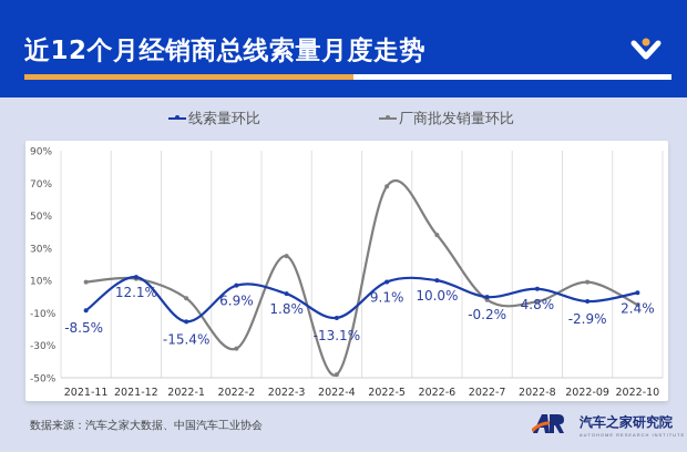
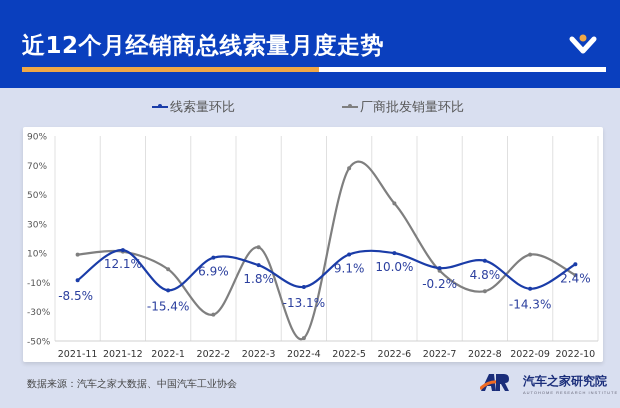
厂商批发销量环比/2022-3: 25% -> 14%
厂商批发销量环比/2022-6: 38% -> 44%
厂商批发销量环比/2022-8: -3% -> -16%
线索量环比/2022-09: -2.9% -> -14.3%
